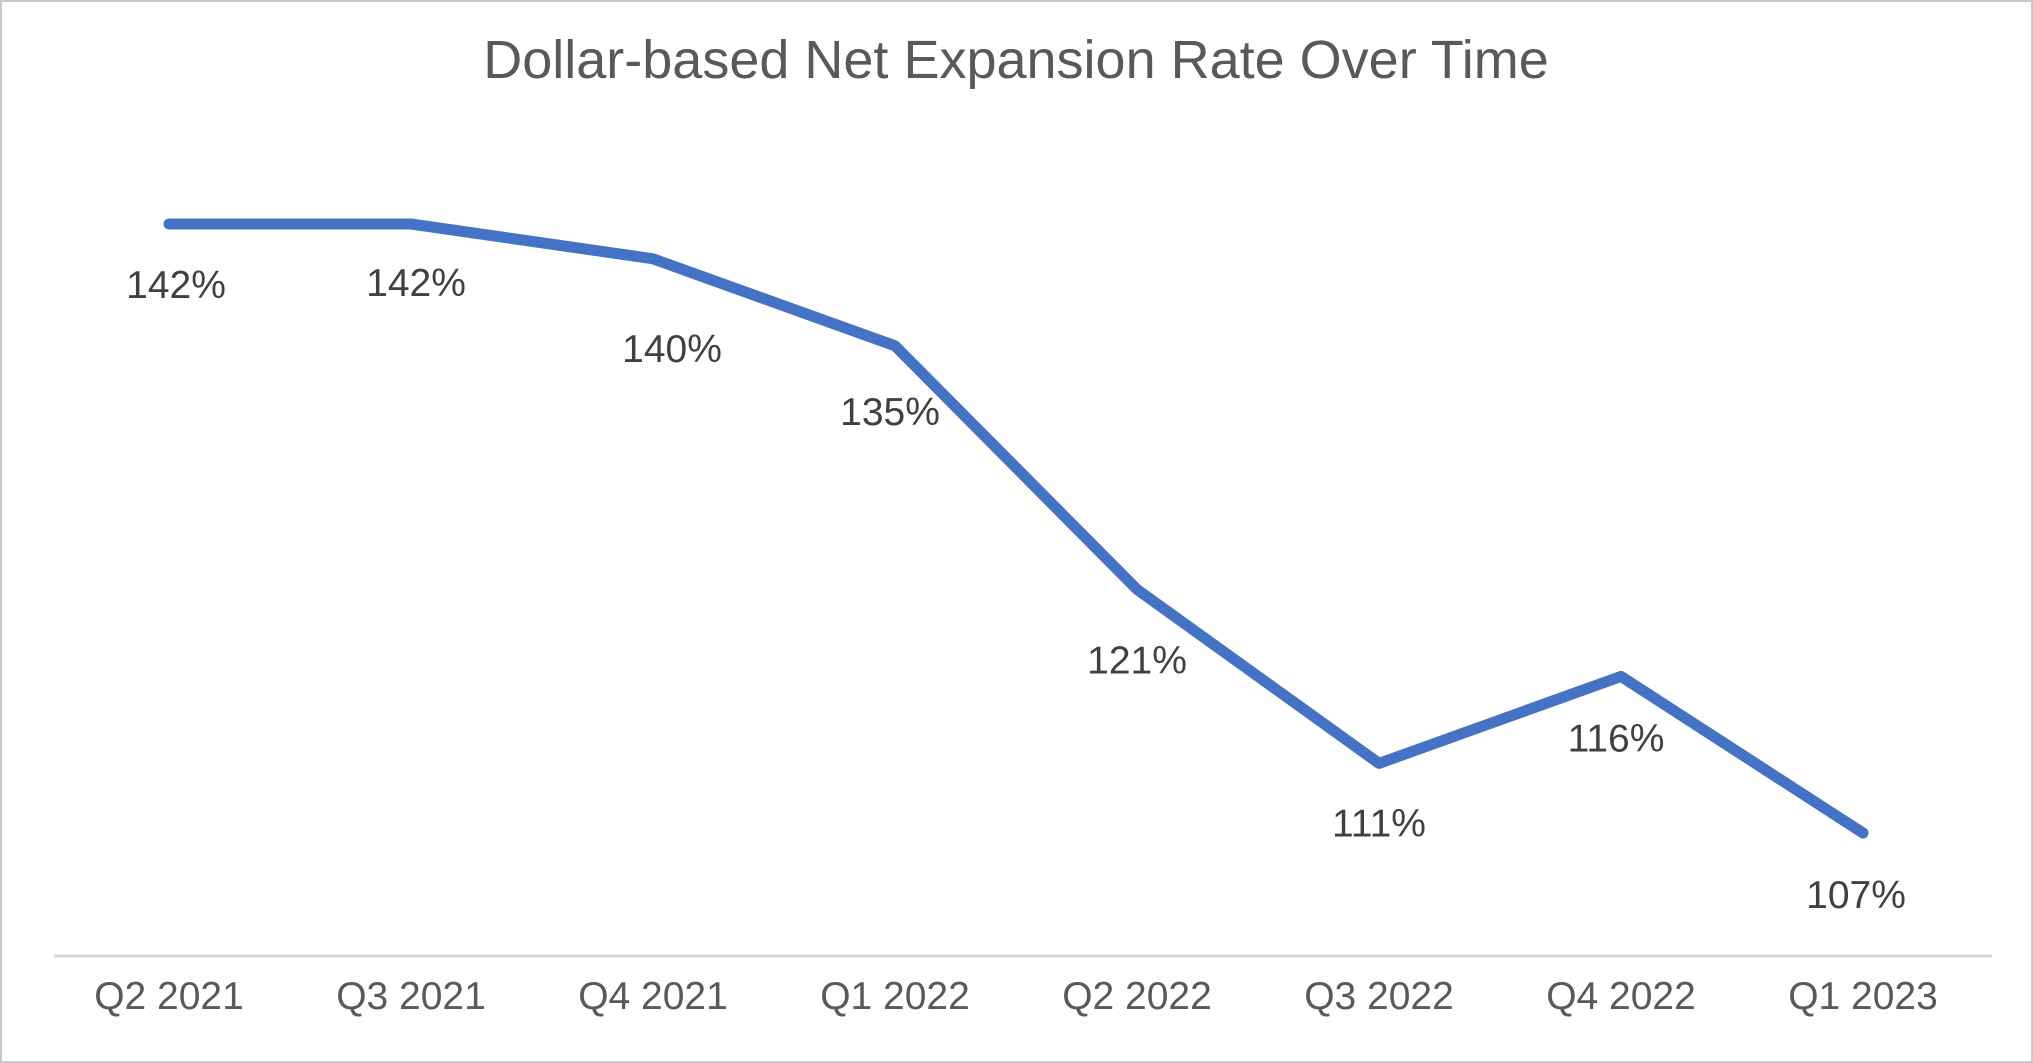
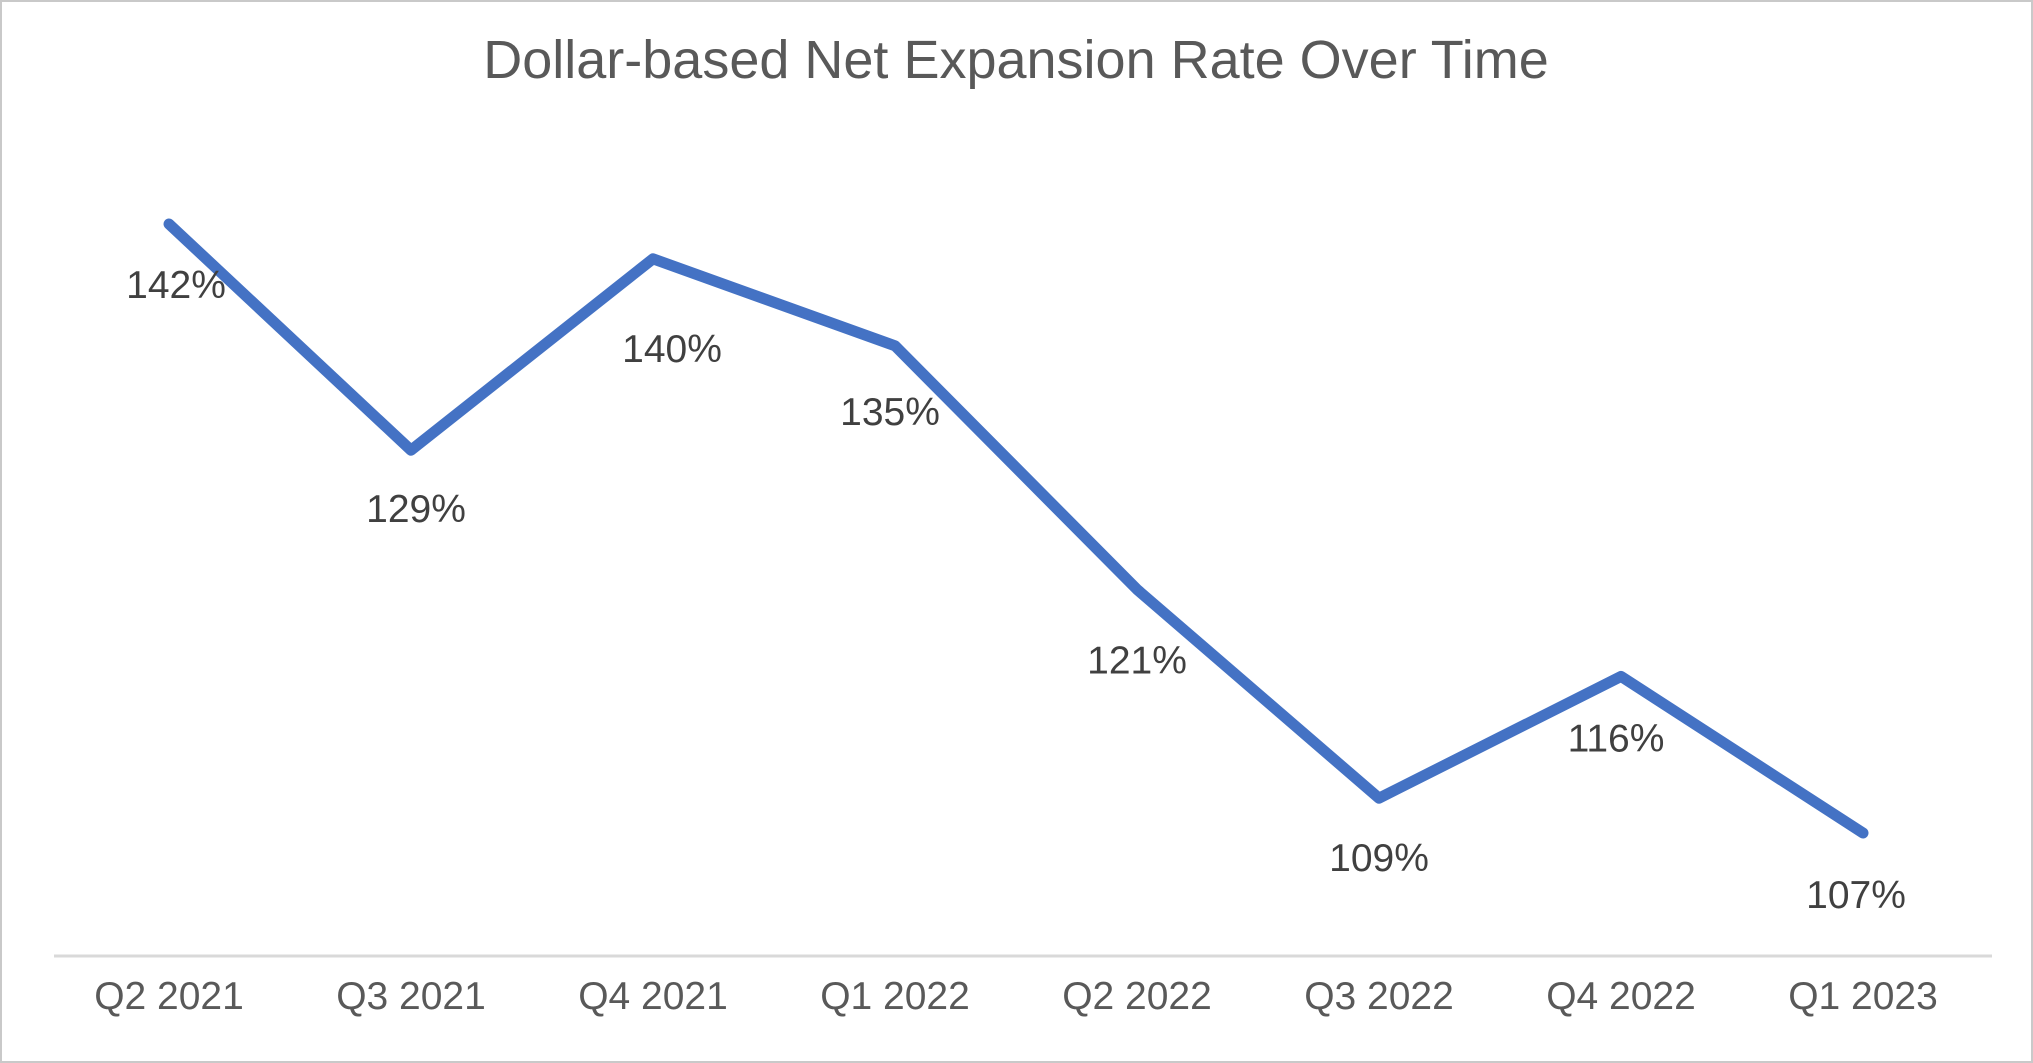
Q3 2021: 142% -> 129%
Q3 2022: 111% -> 109%
